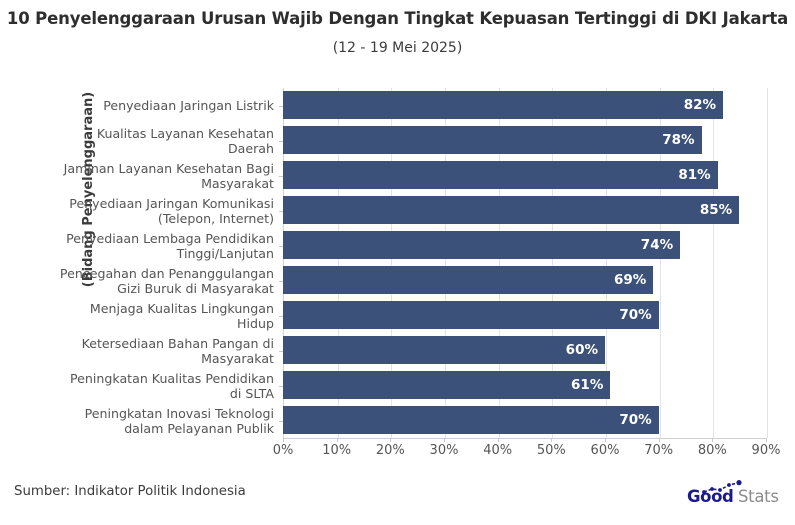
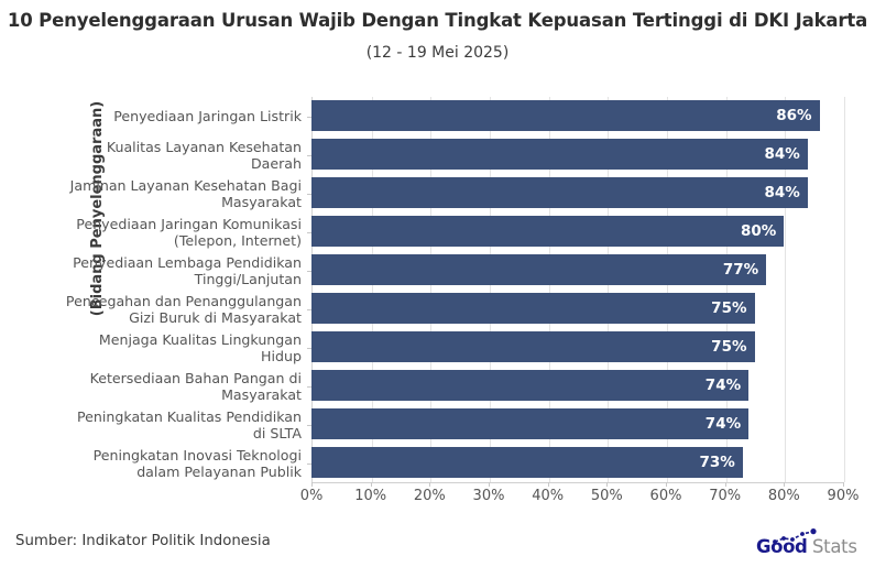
Penyediaan Jaringan Listrik: 82% -> 86%
Kualitas Layanan Kesehatan Daerah: 78% -> 84%
Jaminan Layanan Kesehatan Bagi Masyarakat: 81% -> 84%
Penyediaan Jaringan Komunikasi (Telepon, Internet): 85% -> 80%
Penyediaan Lembaga Pendidikan Tinggi/Lanjutan: 74% -> 77%
Pencegahan dan Penanggulangan Gizi Buruk di Masyarakat: 69% -> 75%
Menjaga Kualitas Lingkungan Hidup: 70% -> 75%
Ketersediaan Bahan Pangan di Masyarakat: 60% -> 74%
Peningkatan Kualitas Pendidikan di SLTA: 61% -> 74%
Peningkatan Inovasi Teknologi dalam Pelayanan Publik: 70% -> 73%
